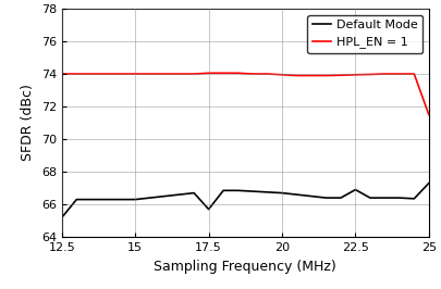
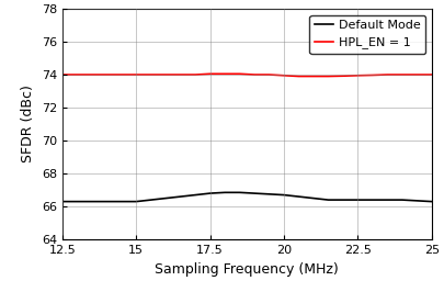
Default Mode/12.5: 65.2 -> 66.3
Default Mode/17.5: 65.7 -> 66.8
Default Mode/22.5: 66.9 -> 66.4
Default Mode/25: 67.3 -> 66.3
HPL_EN = 1/25: 71.5 -> 74.0
